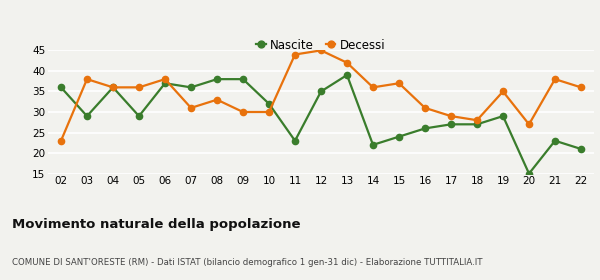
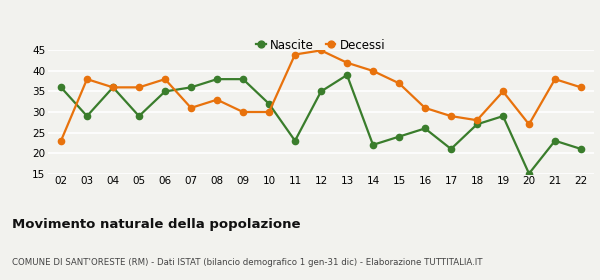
Nascite/06: 37 -> 35
Decessi/14: 36 -> 40
Nascite/17: 27 -> 21
